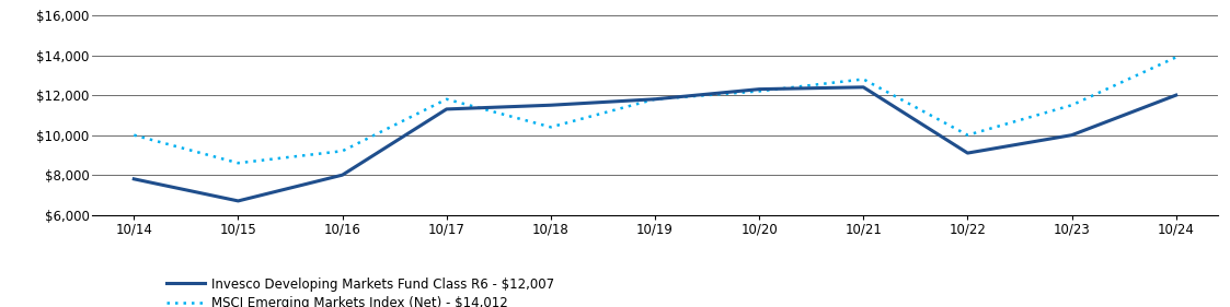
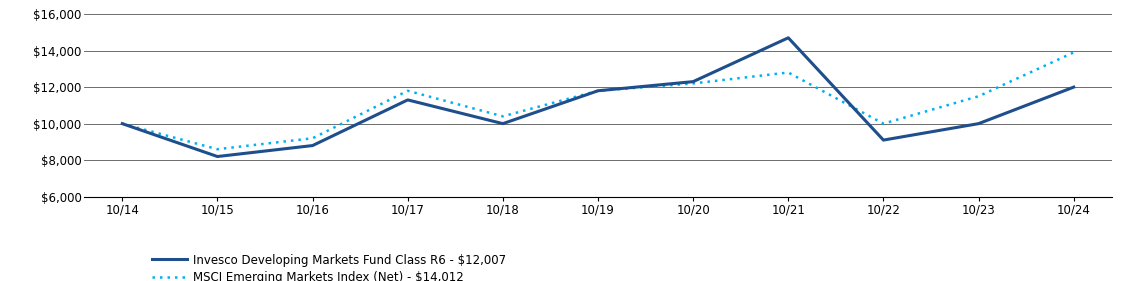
Invesco Developing Markets Fund Class R6 - $12,007/10/14: $7,800 -> $10,000
Invesco Developing Markets Fund Class R6 - $12,007/10/15: $6,700 -> $8,200
Invesco Developing Markets Fund Class R6 - $12,007/10/16: $8,000 -> $8,800
Invesco Developing Markets Fund Class R6 - $12,007/10/18: $11,500 -> $10,000
Invesco Developing Markets Fund Class R6 - $12,007/10/21: $12,400 -> $14,700
